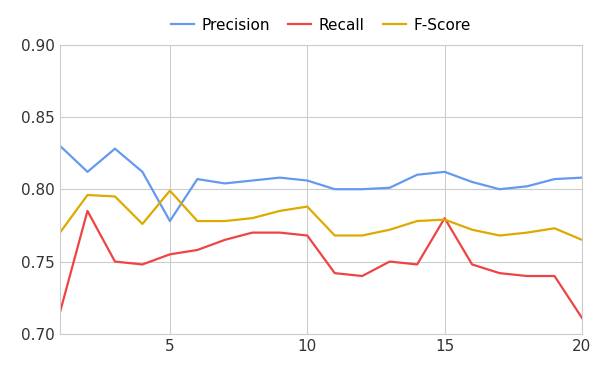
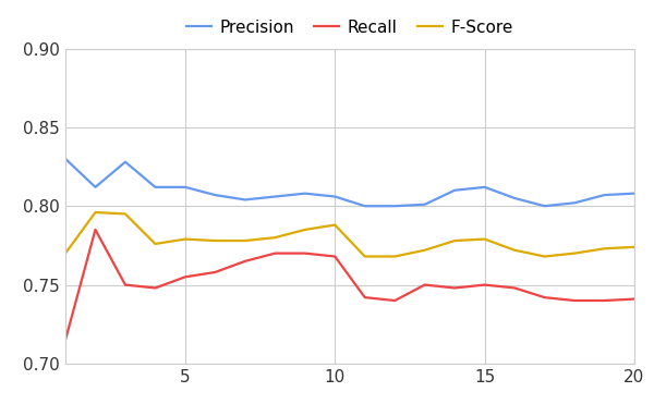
Precision/5: 0.778 -> 0.812
F-Score/5: 0.799 -> 0.779
Recall/15: 0.780 -> 0.750
Recall/20: 0.711 -> 0.741
F-Score/20: 0.765 -> 0.774
